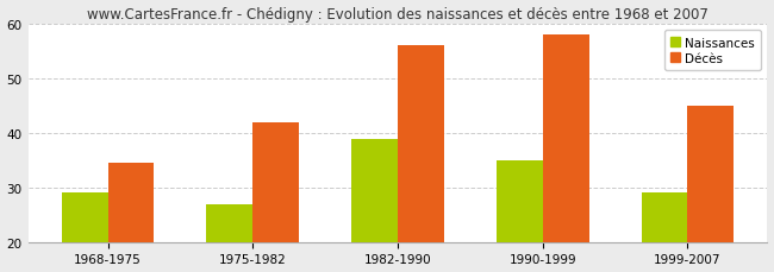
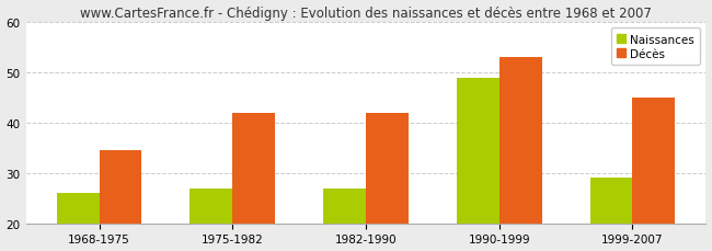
Naissances/1968-1975: 29 -> 26
Naissances/1982-1990: 39 -> 27
Décès/1982-1990: 56.0 -> 42.0
Naissances/1990-1999: 35 -> 49
Décès/1990-1999: 58.0 -> 53.0
